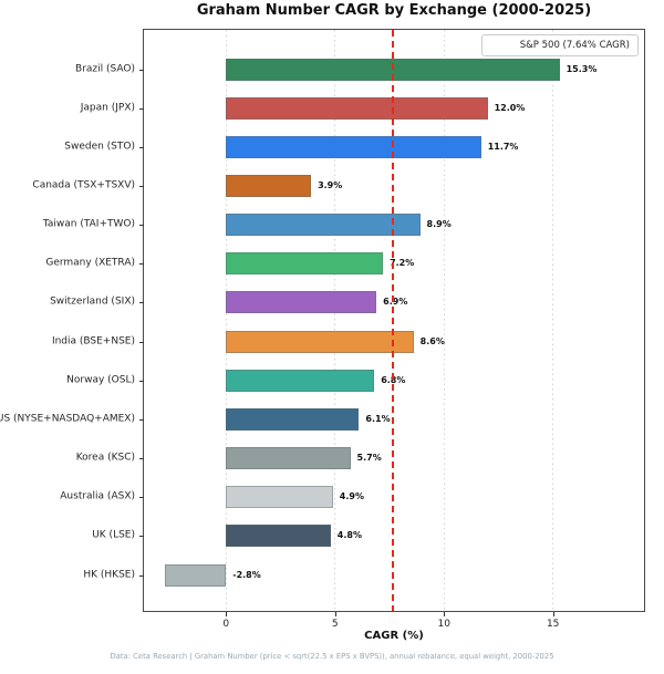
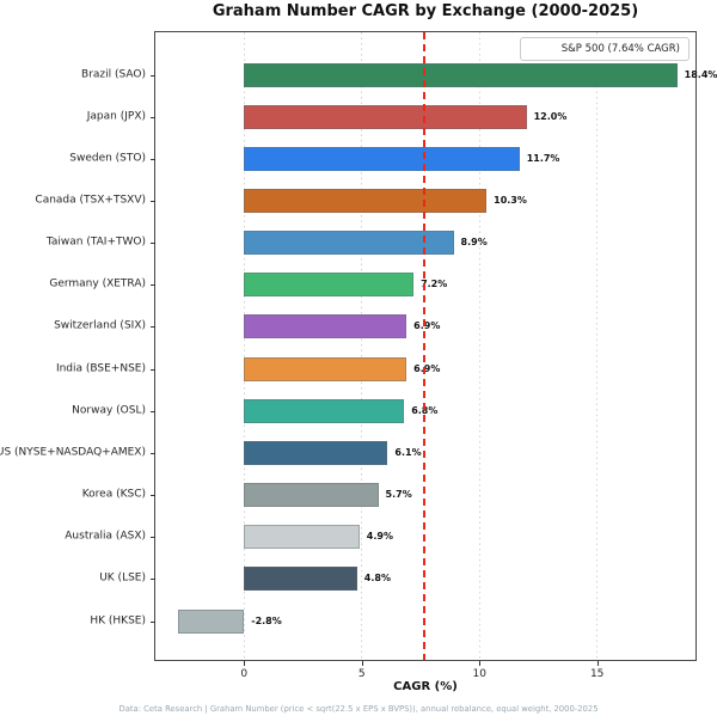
Brazil (SAO): 15.3% -> 18.4%
Canada (TSX+TSXV): 3.9% -> 10.3%
India (BSE+NSE): 8.6% -> 6.9%
